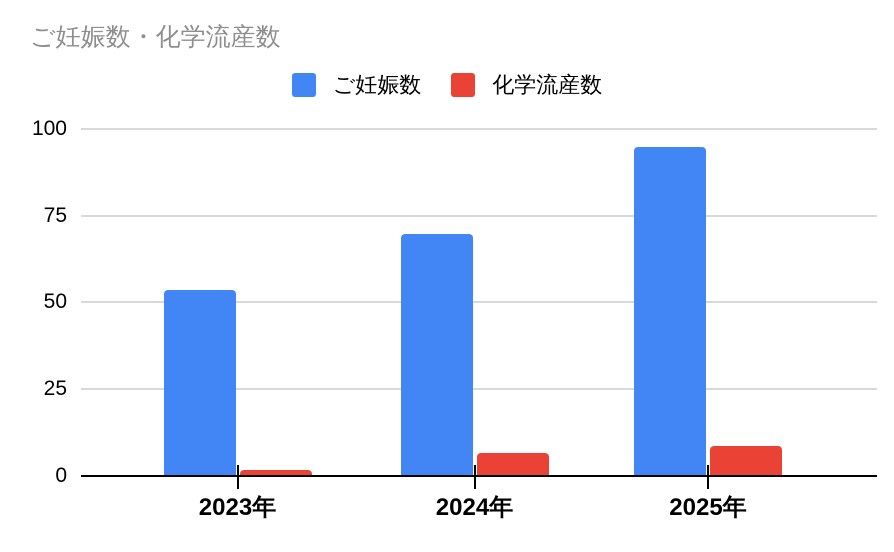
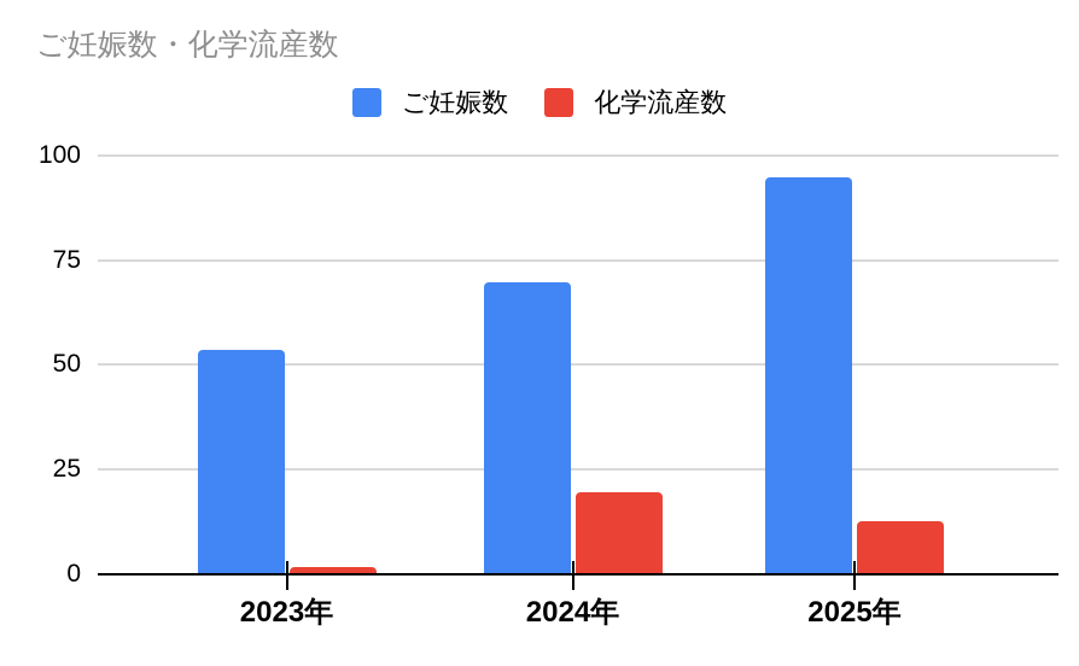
化学流産数/2024年: 7 -> 20
化学流産数/2025年: 9 -> 13
